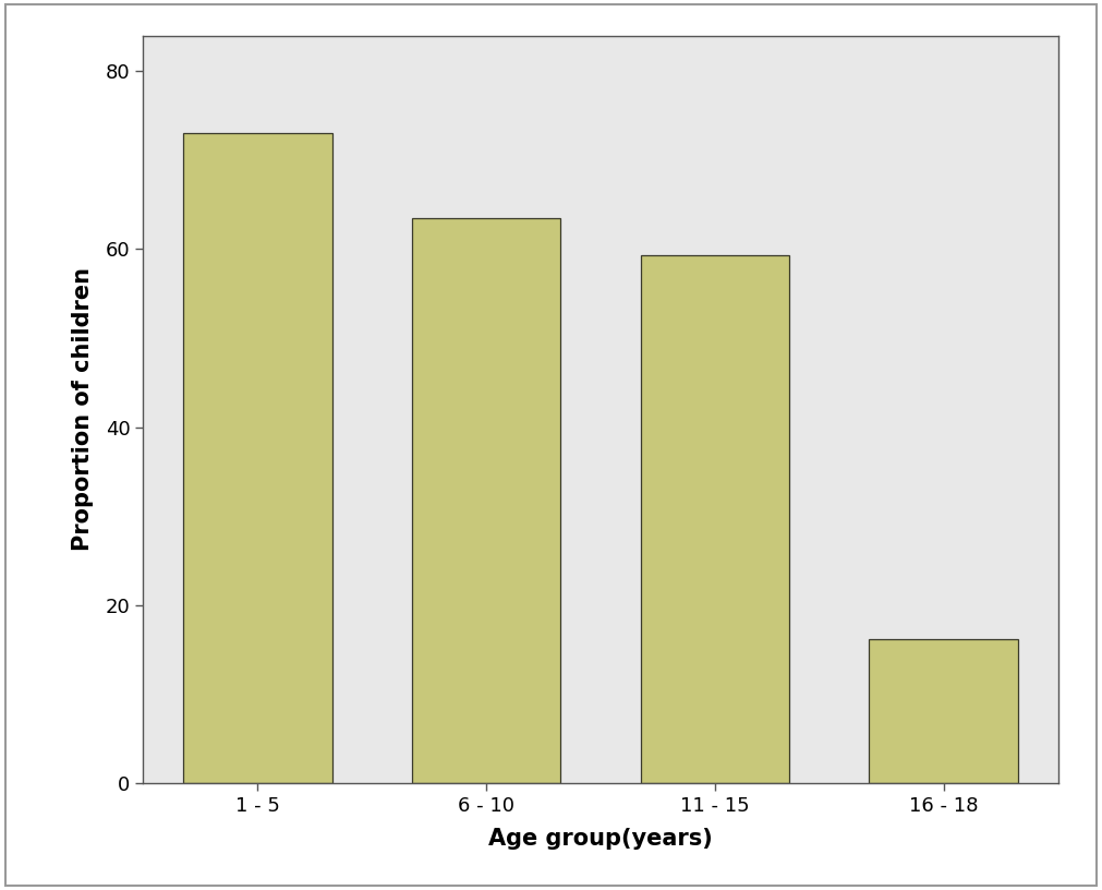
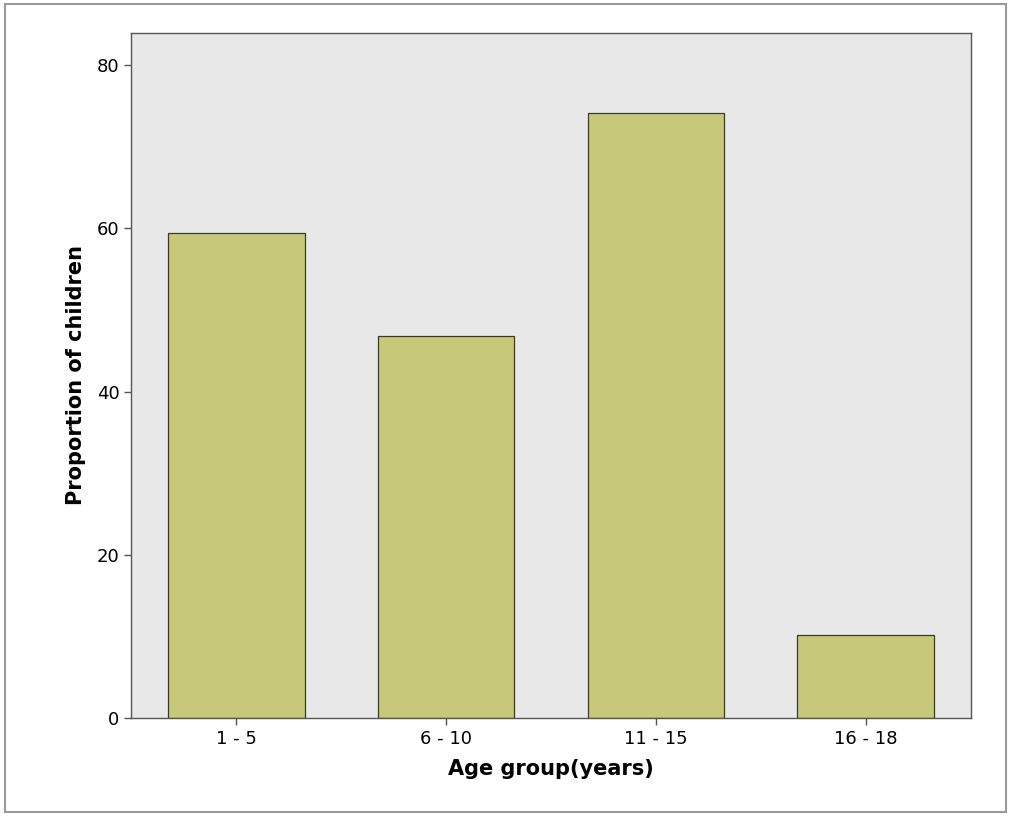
1 - 5: 73.0 -> 59.4
6 - 10: 63.5 -> 46.8
11 - 15: 59.3 -> 74.2
16 - 18: 16.2 -> 10.2
